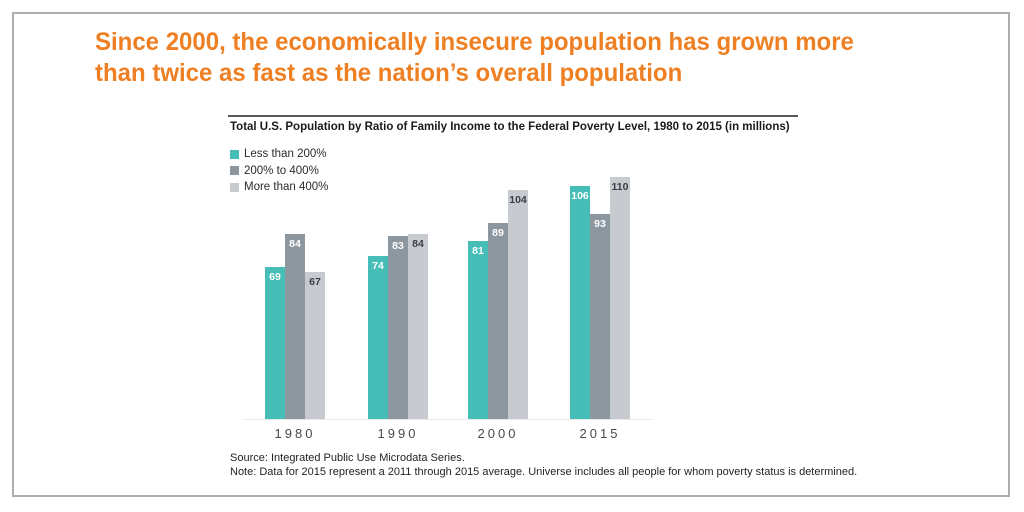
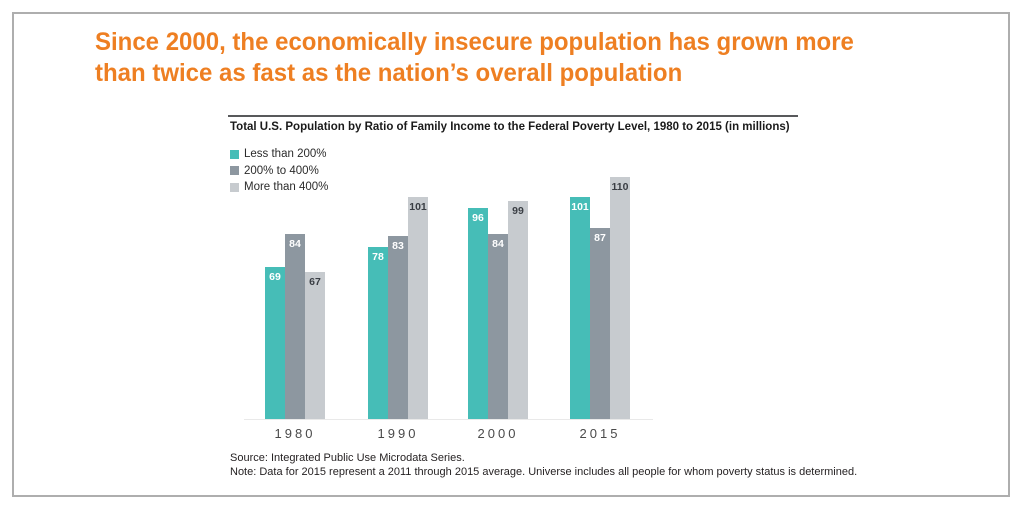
Less than 200%/1990: 74 -> 78
More than 400%/1990: 84 -> 101
Less than 200%/2000: 81 -> 96
200% to 400%/2000: 89 -> 84
More than 400%/2000: 104 -> 99
Less than 200%/2015: 106 -> 101
200% to 400%/2015: 93 -> 87
